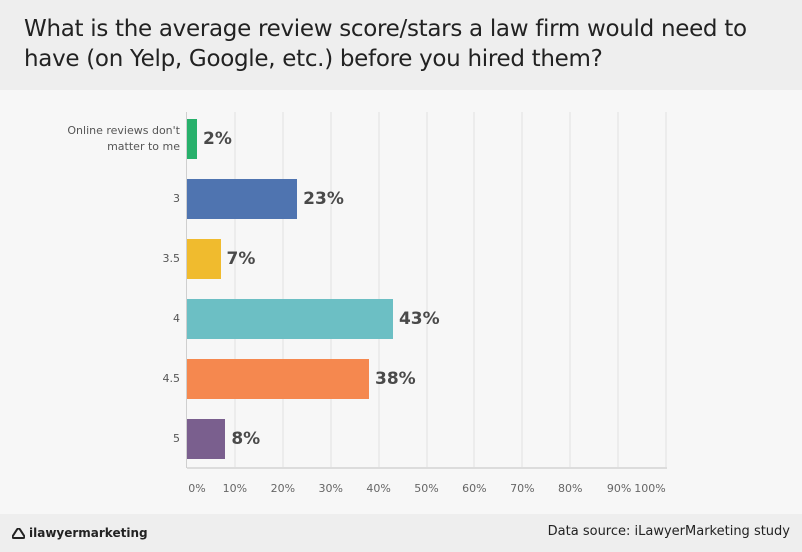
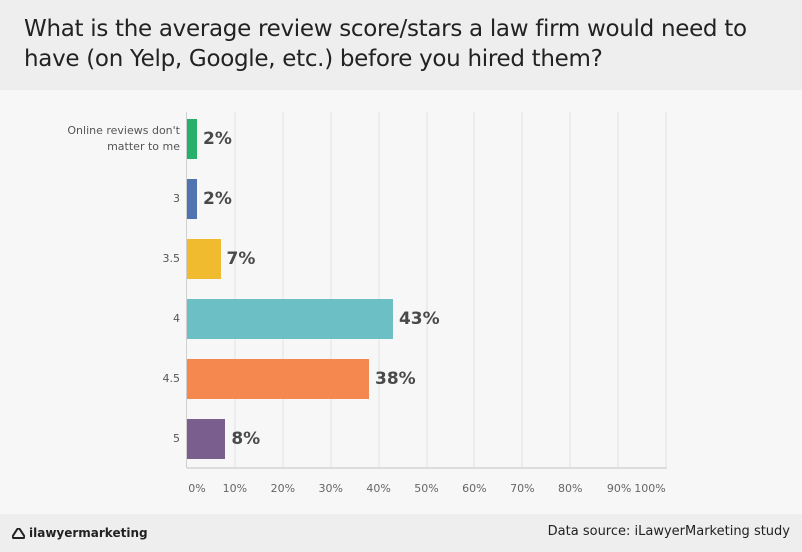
3: 23% -> 2%
